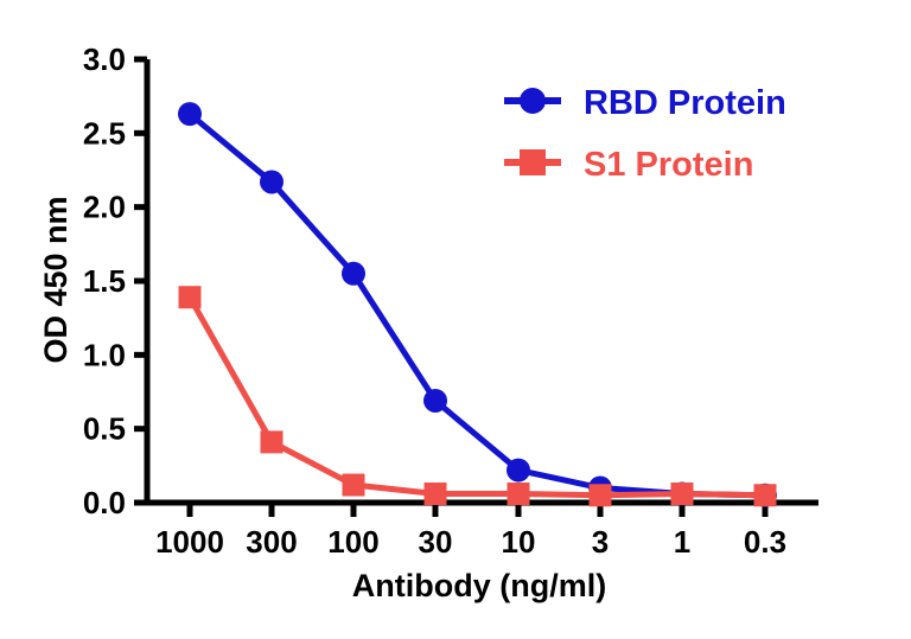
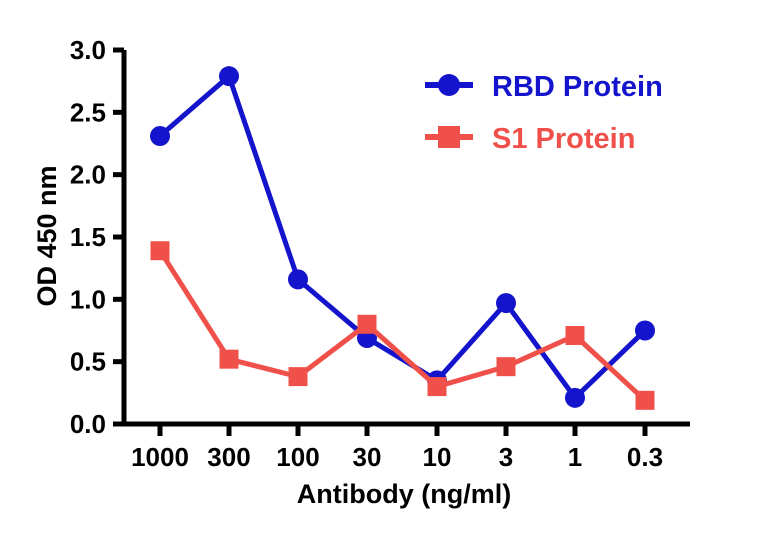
RBD Protein/1000: 2.63 -> 2.31
RBD Protein/300: 2.17 -> 2.79
S1 Protein/300: 0.41 -> 0.52
RBD Protein/100: 1.55 -> 1.16
S1 Protein/100: 0.12 -> 0.38
S1 Protein/30: 0.06 -> 0.80
RBD Protein/10: 0.22 -> 0.35
S1 Protein/10: 0.06 -> 0.30
RBD Protein/3: 0.10 -> 0.97
S1 Protein/3: 0.05 -> 0.46
RBD Protein/1: 0.06 -> 0.21
S1 Protein/1: 0.06 -> 0.71
RBD Protein/0.3: 0.05 -> 0.75
S1 Protein/0.3: 0.05 -> 0.19
